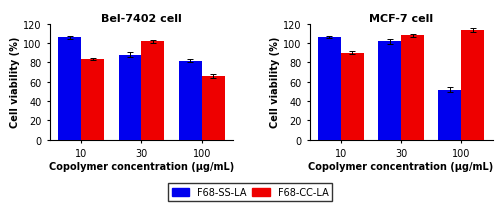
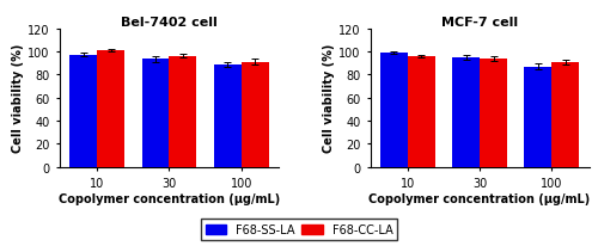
Bel-7402 cell/F68-SS-LA/10: 106 -> 98
Bel-7402 cell/F68-CC-LA/10: 84 -> 101
Bel-7402 cell/F68-SS-LA/30: 88 -> 94
Bel-7402 cell/F68-CC-LA/30: 102 -> 96
Bel-7402 cell/F68-SS-LA/100: 82 -> 88
Bel-7402 cell/F68-CC-LA/100: 66 -> 91
MCF-7 cell/F68-SS-LA/10: 106 -> 99
MCF-7 cell/F68-CC-LA/10: 90 -> 96
MCF-7 cell/F68-SS-LA/30: 102 -> 95
MCF-7 cell/F68-CC-LA/30: 108 -> 94
MCF-7 cell/F68-SS-LA/100: 52 -> 87
MCF-7 cell/F68-CC-LA/100: 114 -> 90
